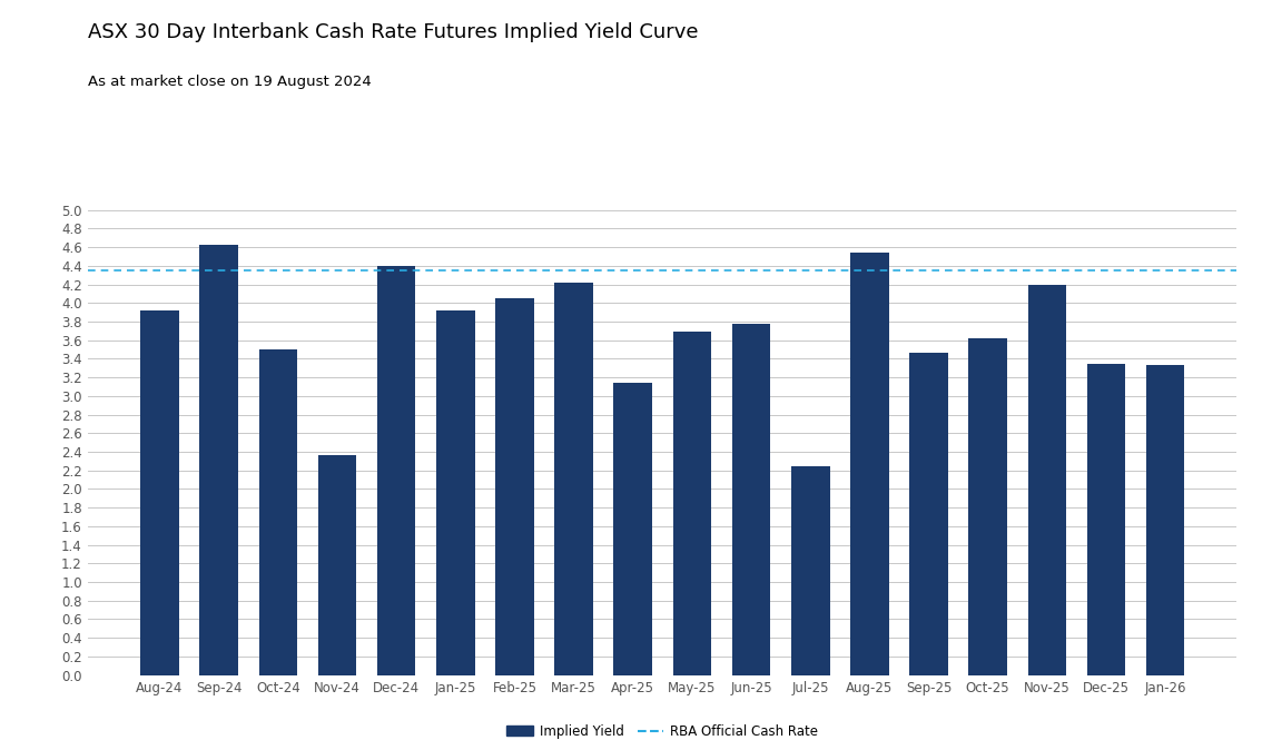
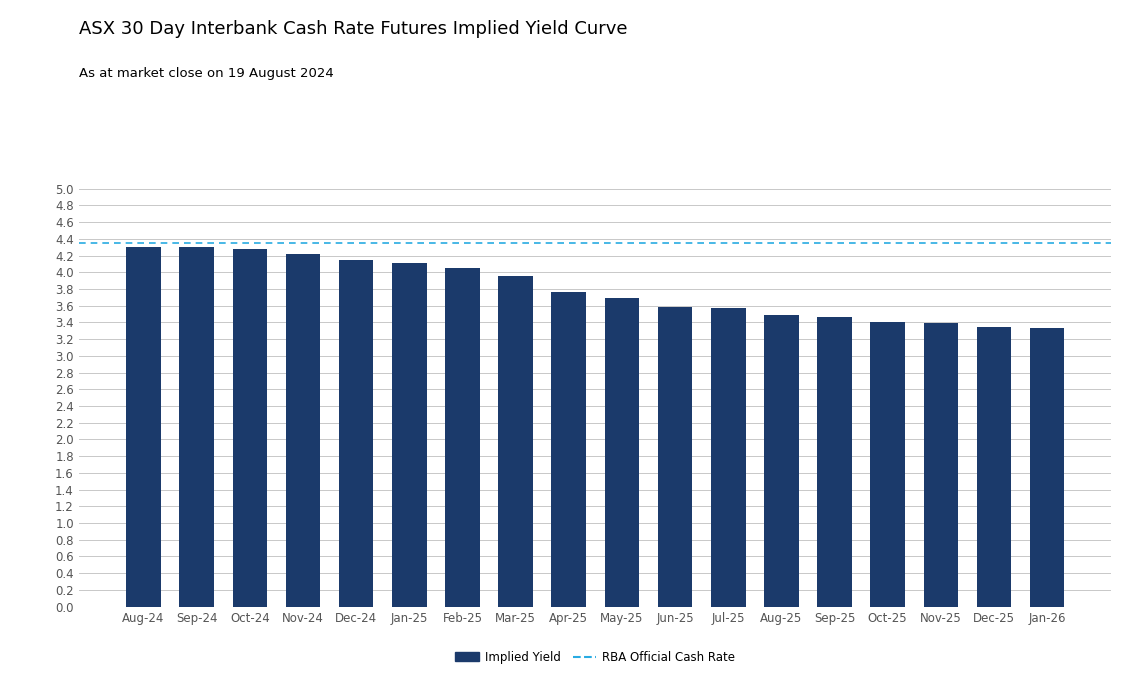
Aug-24: 3.92 -> 4.30
Sep-24: 4.62 -> 4.30
Oct-24: 3.50 -> 4.28
Nov-24: 2.36 -> 4.22
Dec-24: 4.40 -> 4.15
Jan-25: 3.92 -> 4.11
Mar-25: 4.22 -> 3.96
Apr-25: 3.14 -> 3.76
Jun-25: 3.78 -> 3.59
Jul-25: 2.24 -> 3.57
Aug-25: 4.54 -> 3.49
Oct-25: 3.62 -> 3.41
Nov-25: 4.20 -> 3.39
